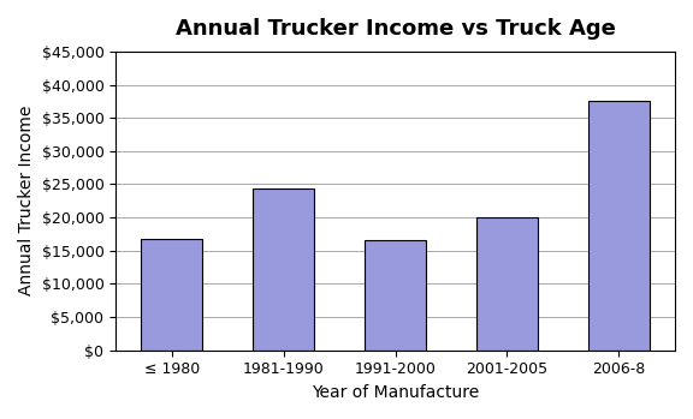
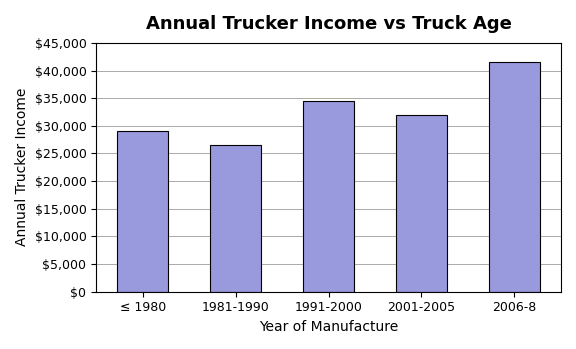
≤ 1980: $16,800 -> $29,000
1981-1990: $24,400 -> $26,500
1991-2000: $16,600 -> $34,500
2001-2005: $20,000 -> $32,000
2006-8: $37,600 -> $41,500
